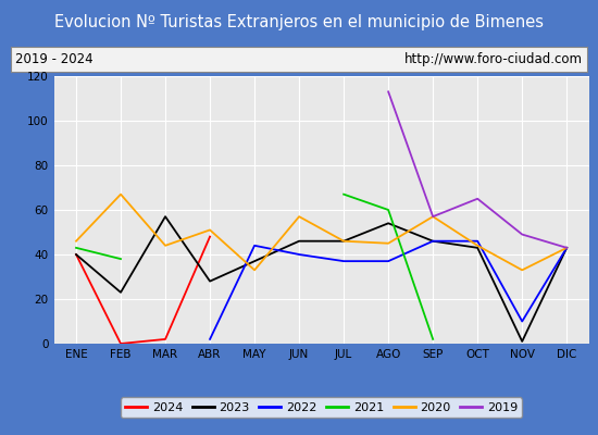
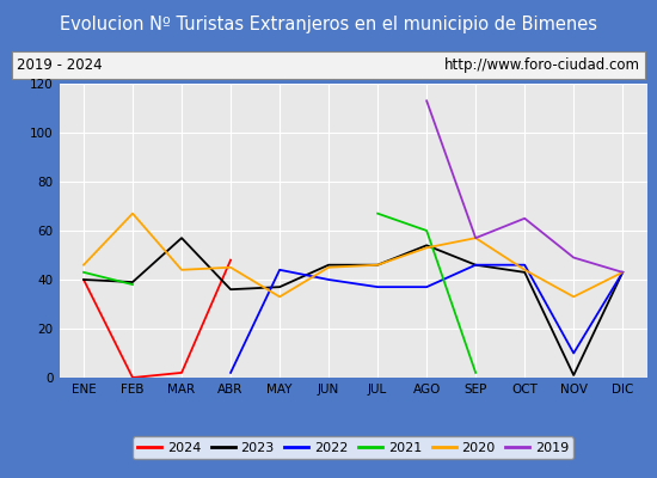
2023/FEB: 23 -> 39
2023/ABR: 28 -> 36
2020/ABR: 51 -> 45
2020/JUN: 57 -> 45
2020/AGO: 45 -> 53
